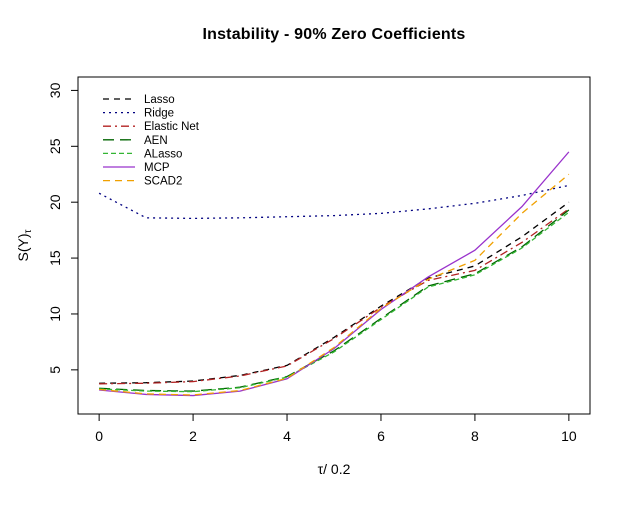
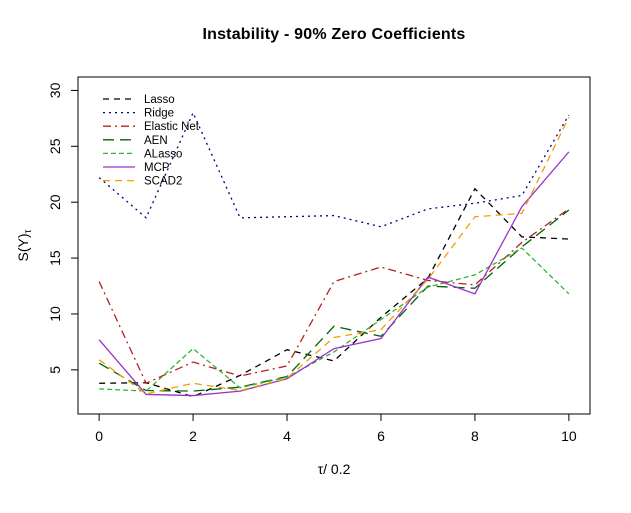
Ridge/0: 20.8 -> 22.2
Elastic Net/0: 3.8 -> 12.9
AEN/0: 3.4 -> 5.6
MCP/0: 3.2 -> 7.7
SCAD2/0: 3.2 -> 5.9
Lasso/2: 4.0 -> 2.6
Ridge/2: 18.6 -> 28.0
Elastic Net/2: 4.0 -> 5.7
ALasso/2: 3.0 -> 6.9
SCAD2/2: 2.8 -> 3.8
Lasso/4: 5.4 -> 6.8
Lasso/5: 7.9 -> 5.8
Elastic Net/5: 7.8 -> 12.9
AEN/5: 6.7 -> 8.9
SCAD2/5: 7.0 -> 7.9
Lasso/6: 10.7 -> 9.7
Ridge/6: 19.0 -> 17.8
Elastic Net/6: 10.6 -> 14.2
AEN/6: 9.6 -> 8.0
MCP/6: 10.4 -> 7.8
SCAD2/6: 10.5 -> 8.6
Lasso/8: 14.3 -> 21.2
Elastic Net/8: 13.9 -> 12.6
AEN/8: 13.6 -> 12.3
MCP/8: 15.7 -> 11.8
SCAD2/8: 14.8 -> 18.7
Lasso/10: 20.0 -> 16.7
Ridge/10: 21.5 -> 27.8
ALasso/10: 19.1 -> 11.8
SCAD2/10: 22.5 -> 27.6
